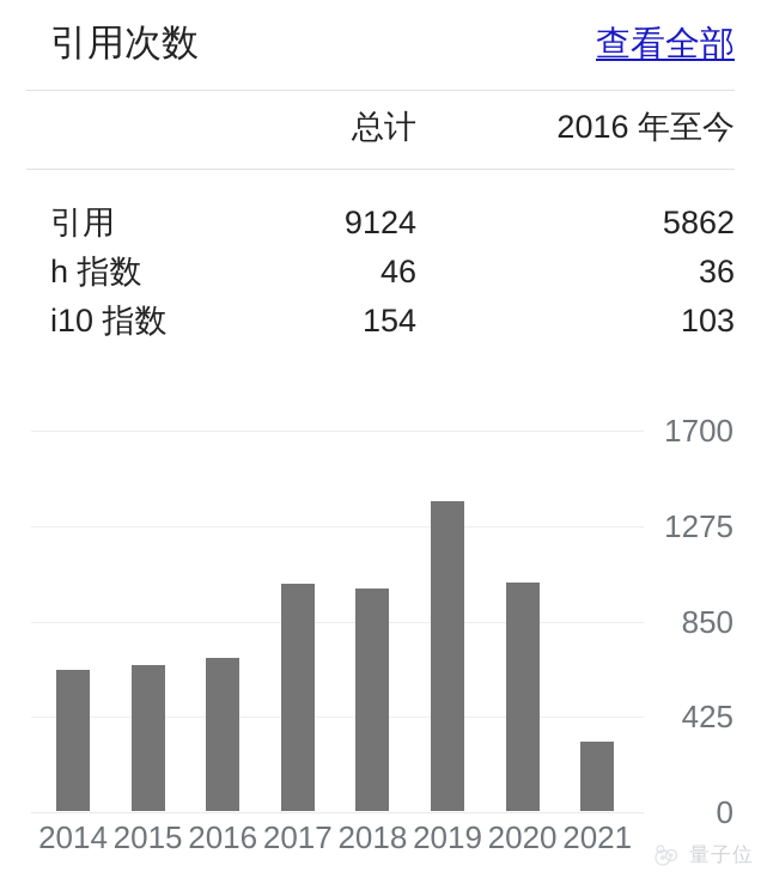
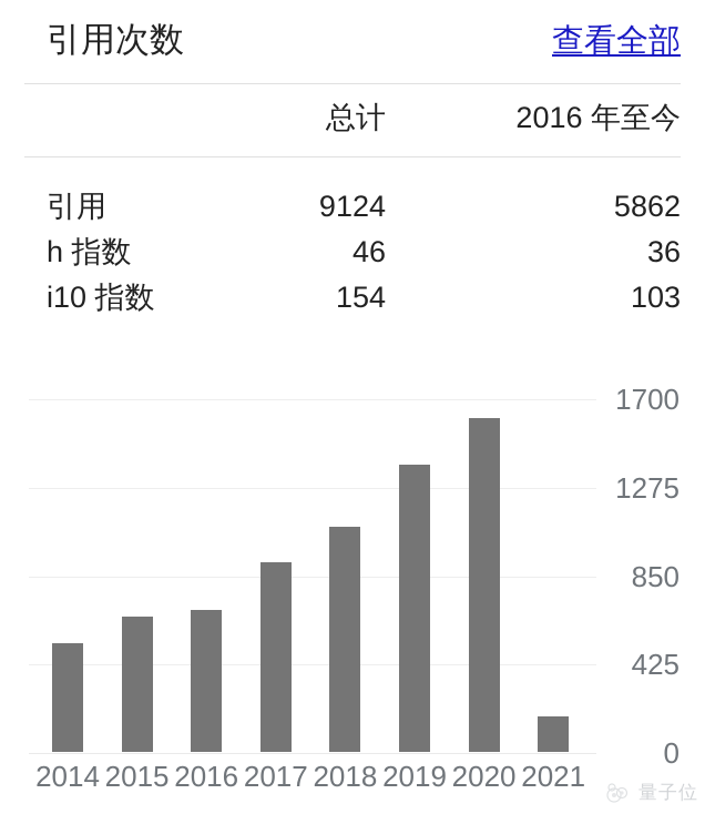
2014: 630 -> 520
2017: 1010 -> 910
2018: 990 -> 1080
2020: 1020 -> 1600
2021: 310 -> 170
